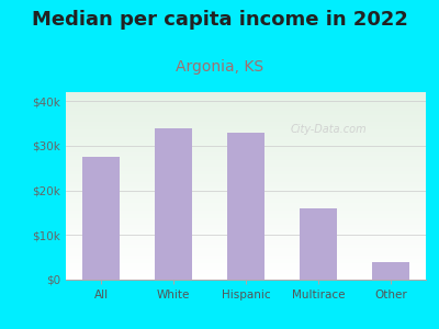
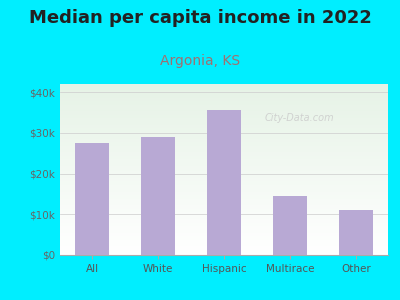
White: $34.0k -> $29.0k
Hispanic: $33.0k -> $35.5k
Multirace: $16.0k -> $14.5k
Other: $4.0k -> $11.0k
